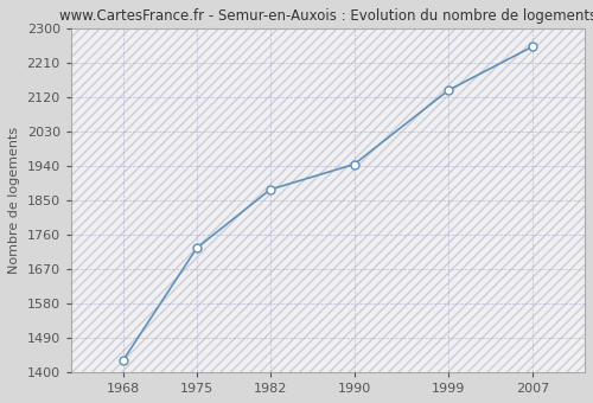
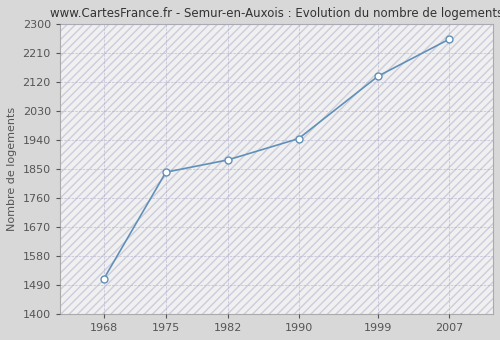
1968: 1432 -> 1510
1975: 1725 -> 1840
